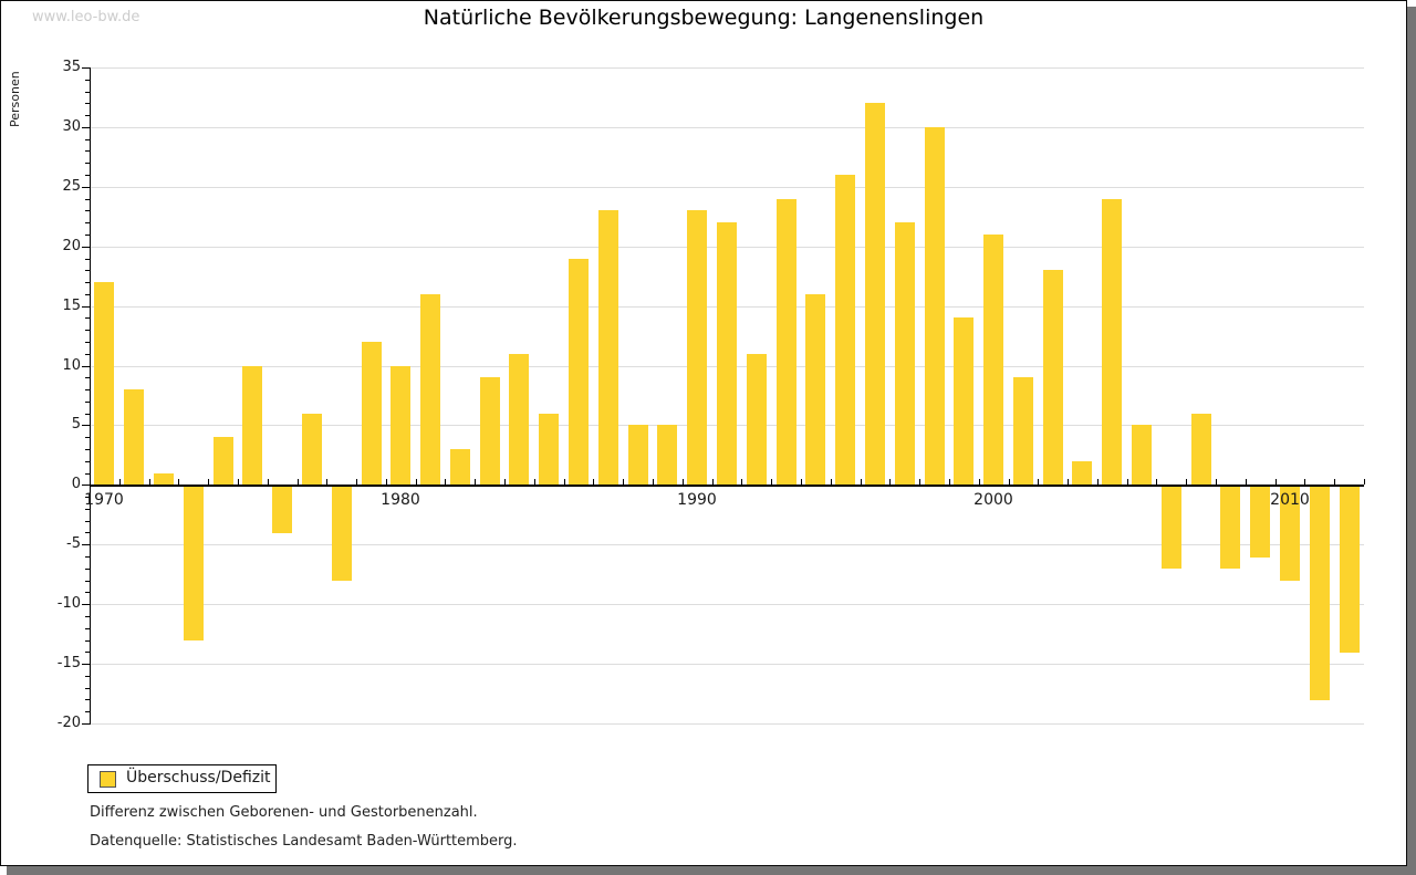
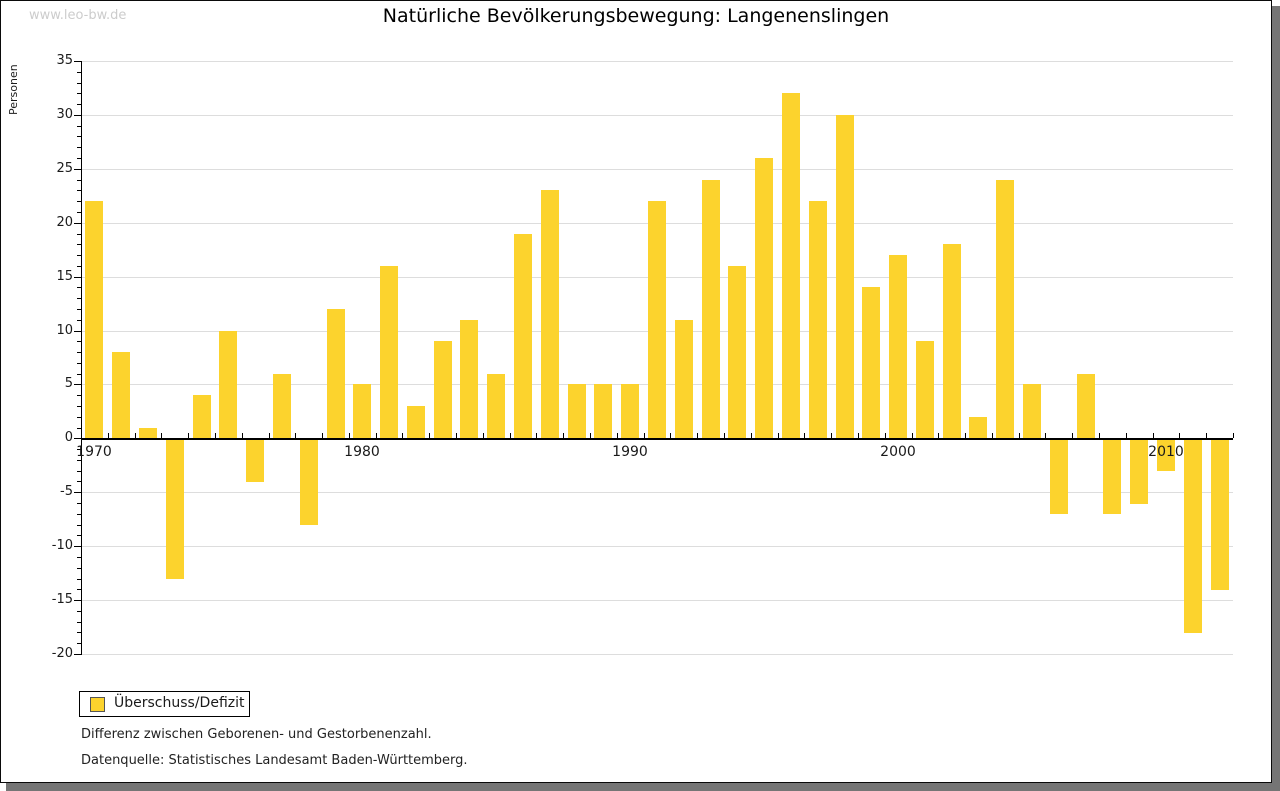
1970: 17 -> 22
1980: 10 -> 5
1990: 23 -> 5
2000: 21 -> 17
2010: -8 -> -3
